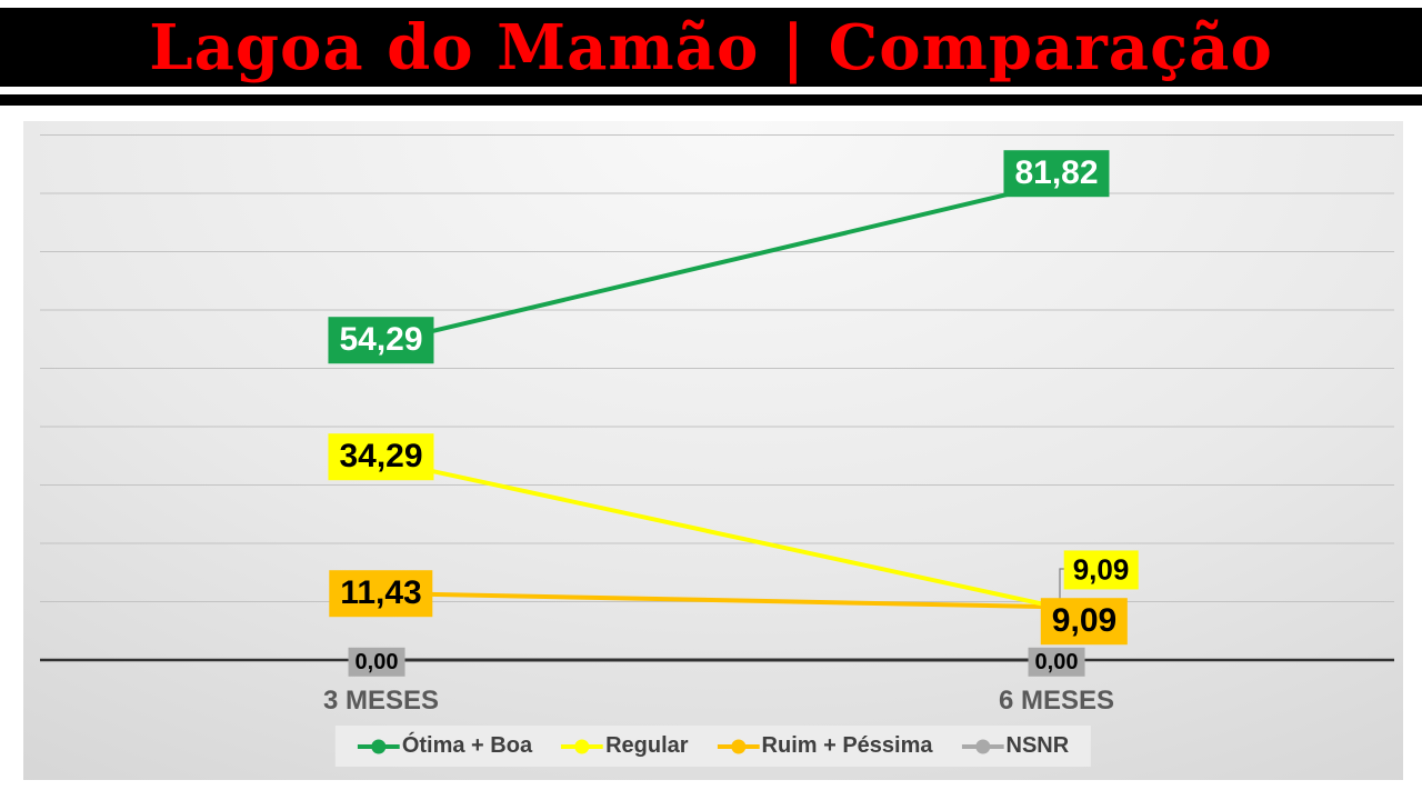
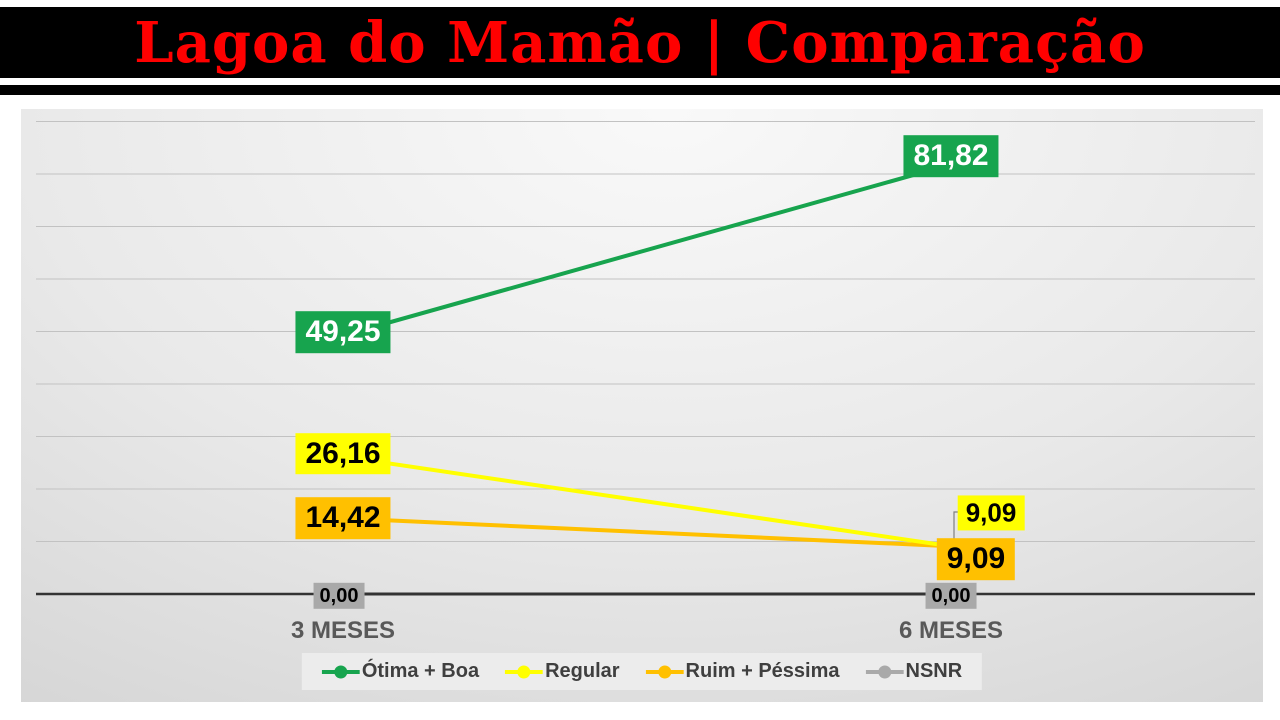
Ótima + Boa/3 MESES: 54,29 -> 49,25
Regular/3 MESES: 34,29 -> 26,16
Ruim + Péssima/3 MESES: 11,43 -> 14,42
